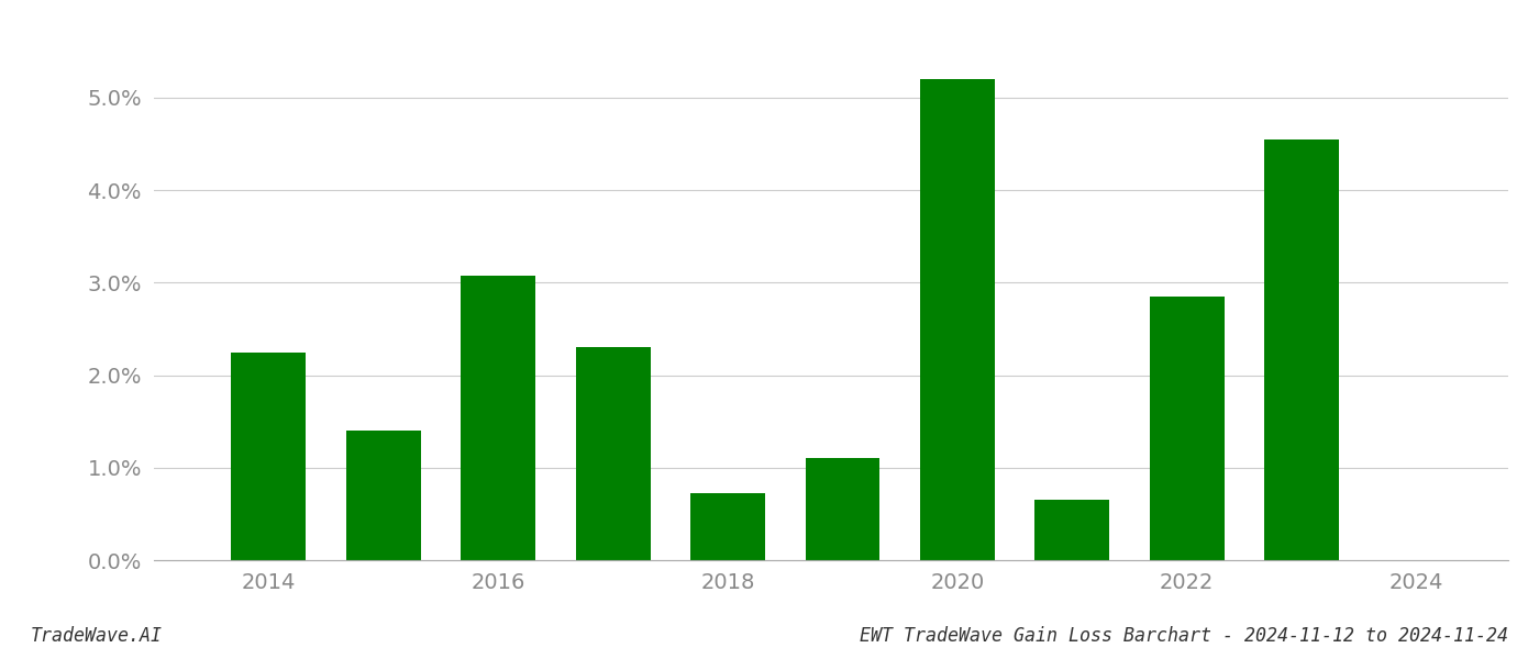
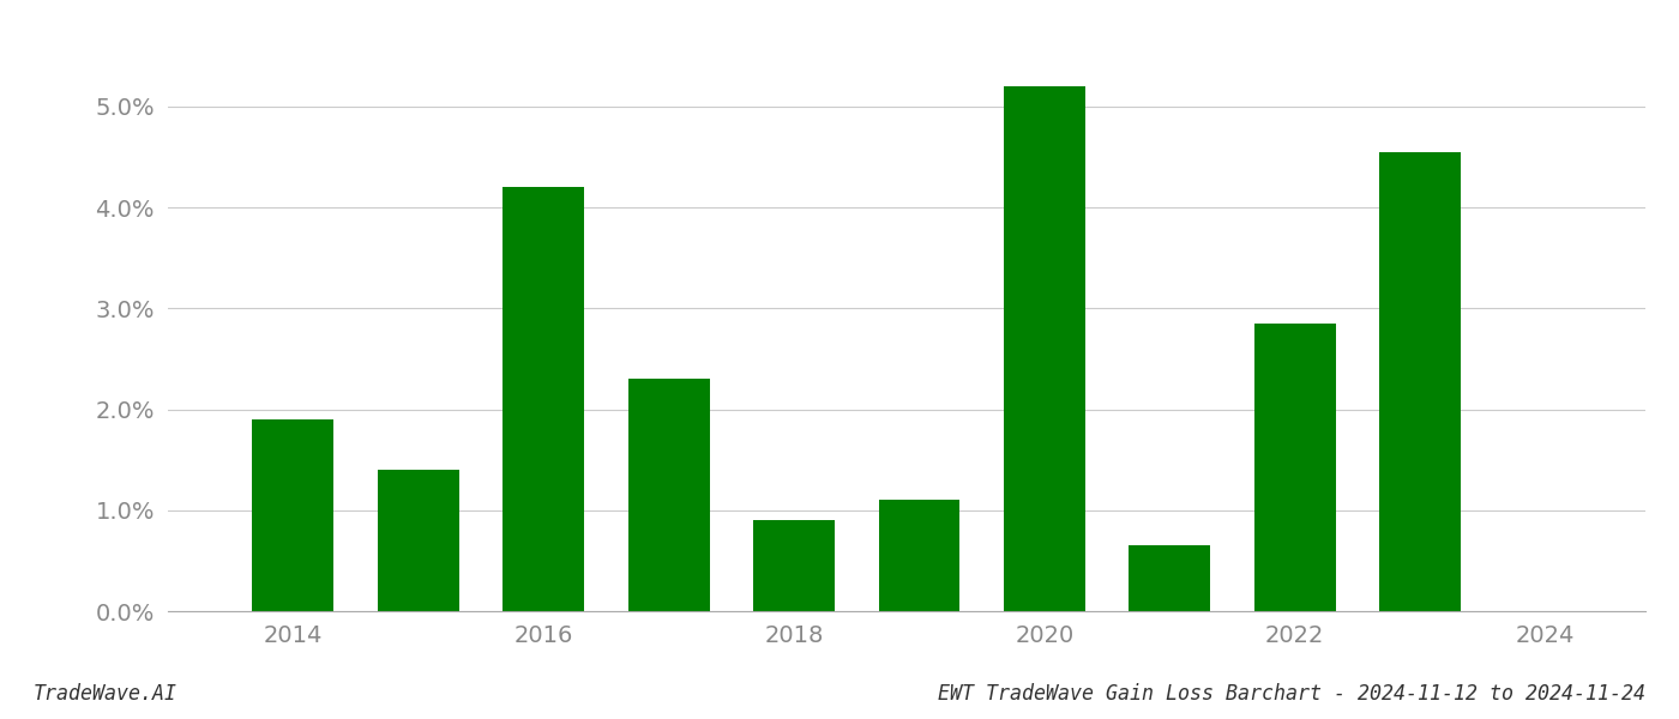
2014: 2.24% -> 1.90%
2016: 3.08% -> 4.20%
2018: 0.72% -> 0.90%
